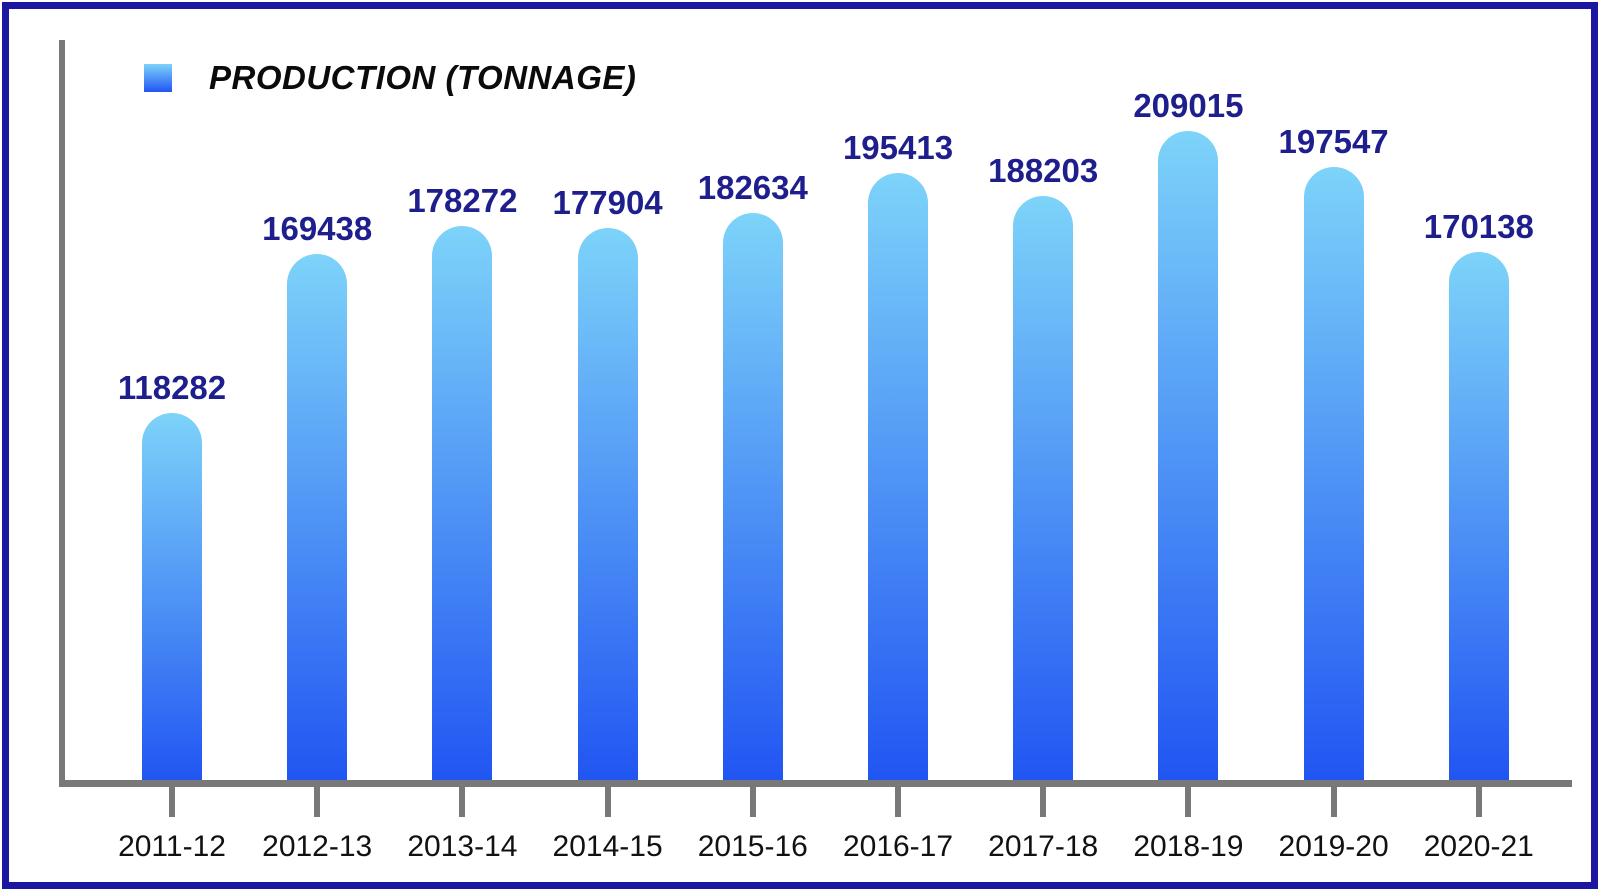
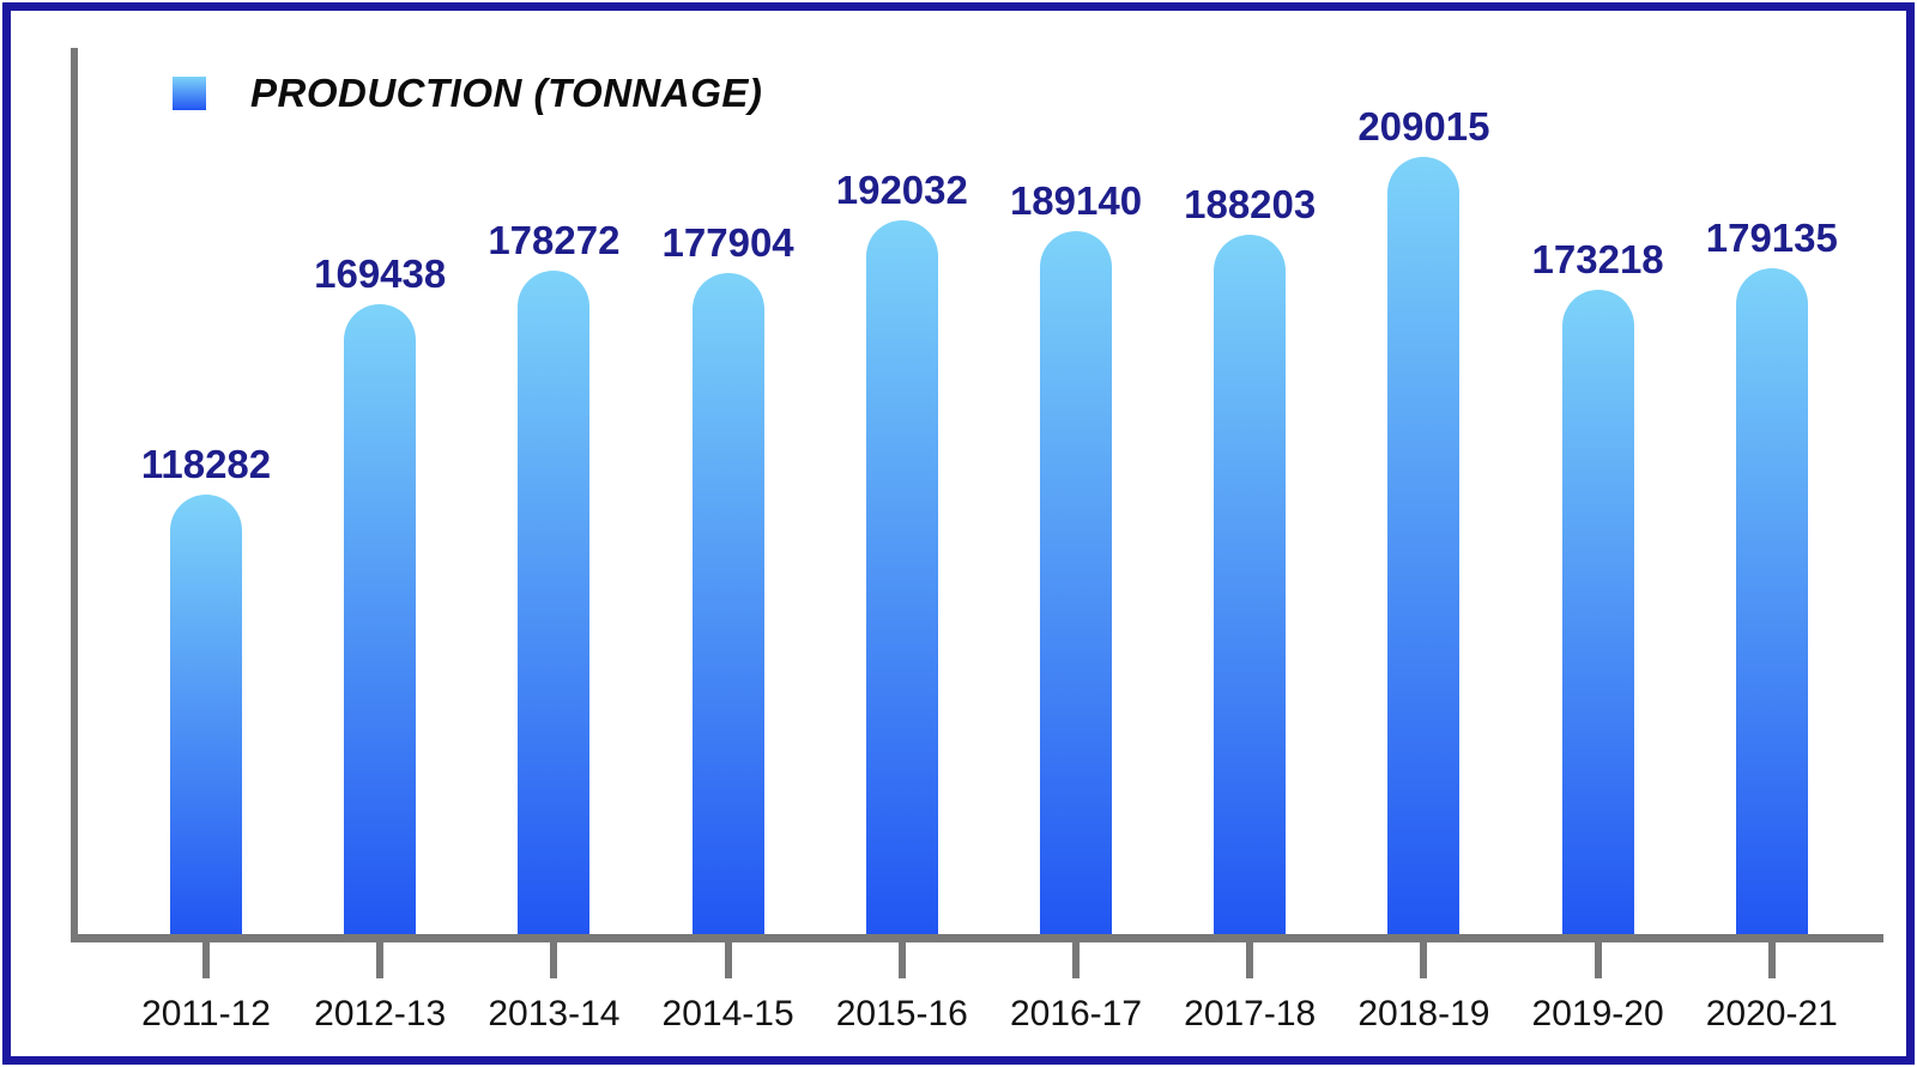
2015-16: 182634 -> 192032
2016-17: 195413 -> 189140
2019-20: 197547 -> 173218
2020-21: 170138 -> 179135
